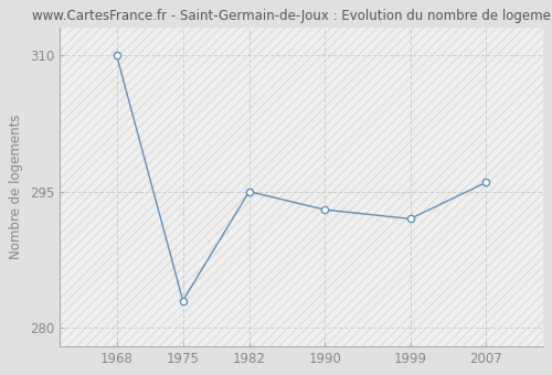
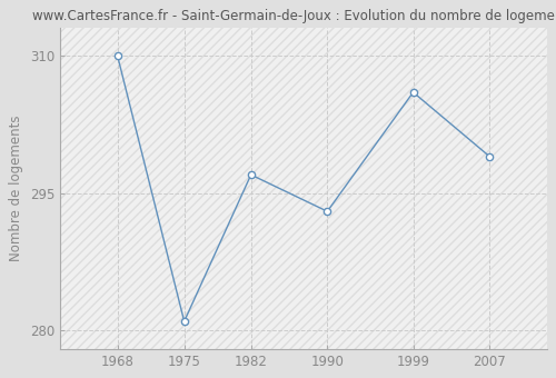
1975: 283 -> 281
1982: 295 -> 297
1999: 292 -> 306
2007: 296 -> 299
